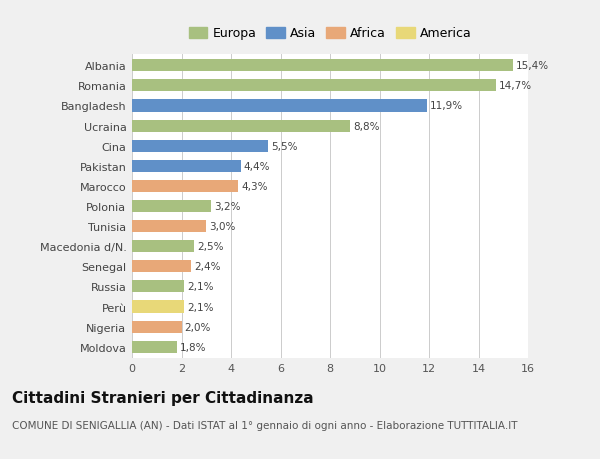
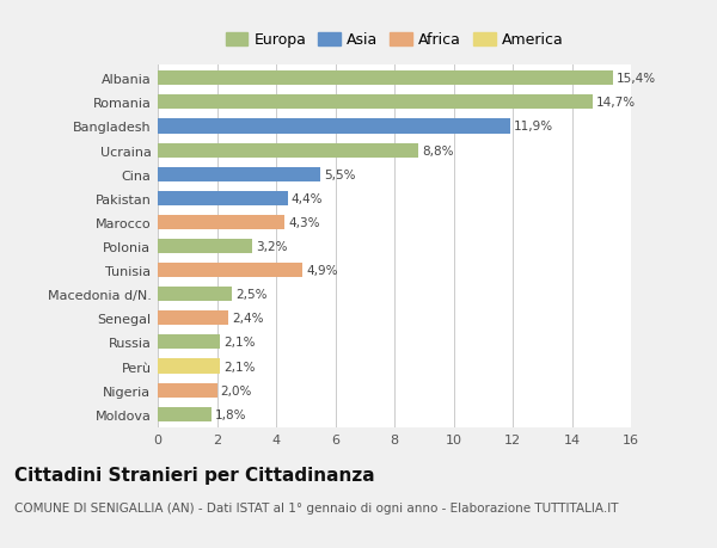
Tunisia: 3,0% -> 4,9%
